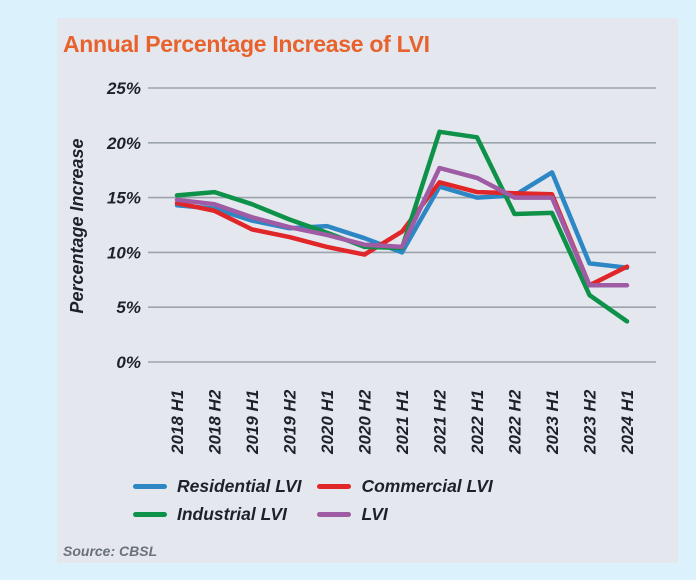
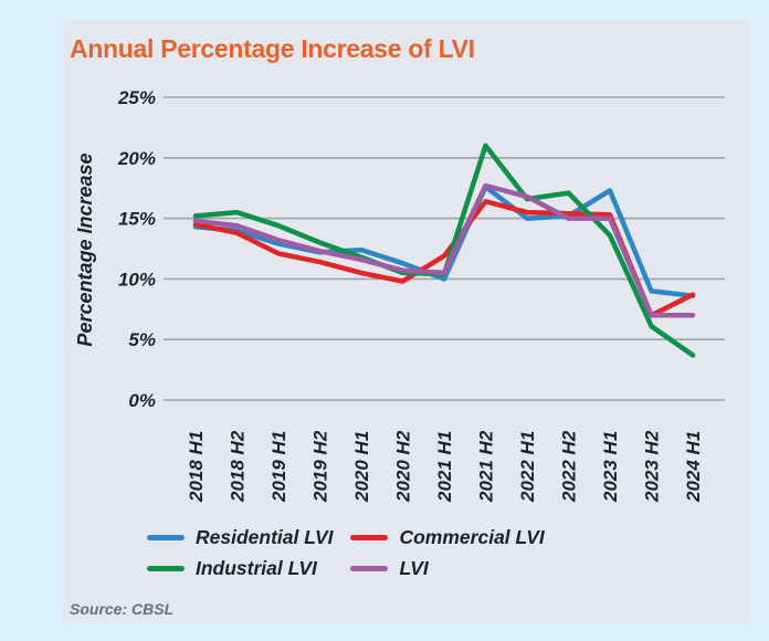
Residential LVI/2021 H2: 16.0% -> 17.6%
Industrial LVI/2022 H1: 20.5% -> 16.6%
Industrial LVI/2022 H2: 13.5% -> 17.1%
